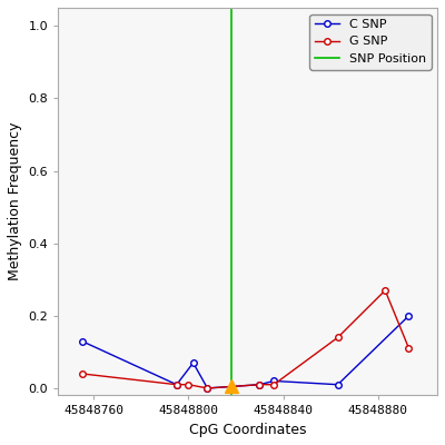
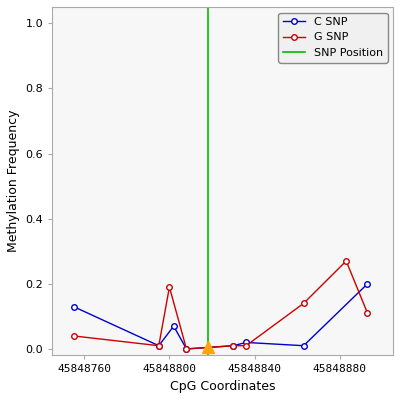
G SNP/45848800: 0.01 -> 0.19
